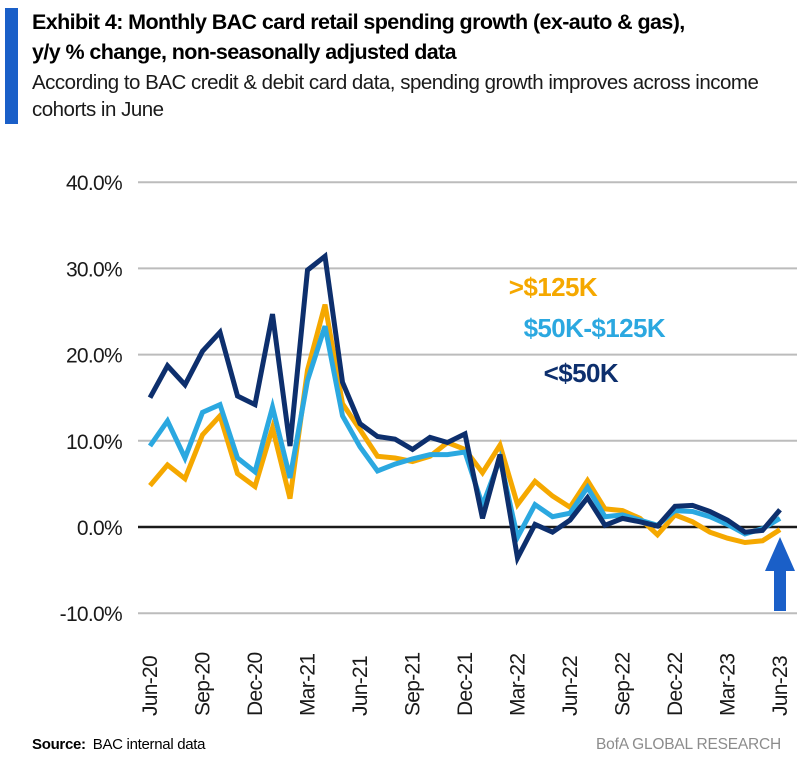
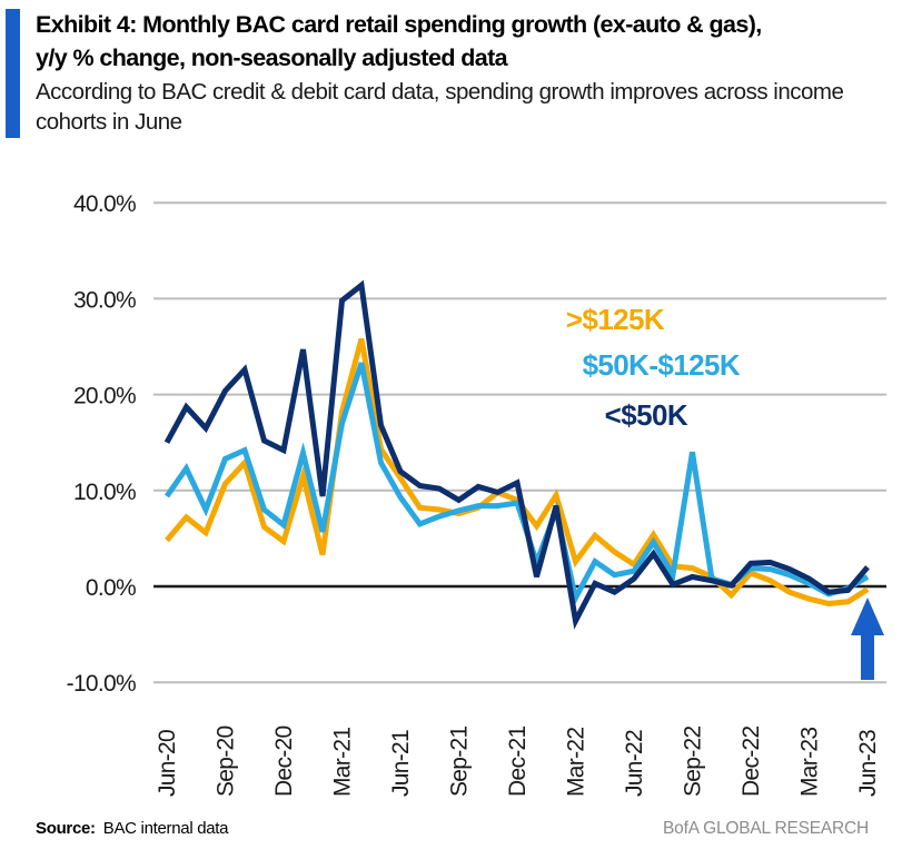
$50K-$125K/Sep-22: 1% -> 14%
